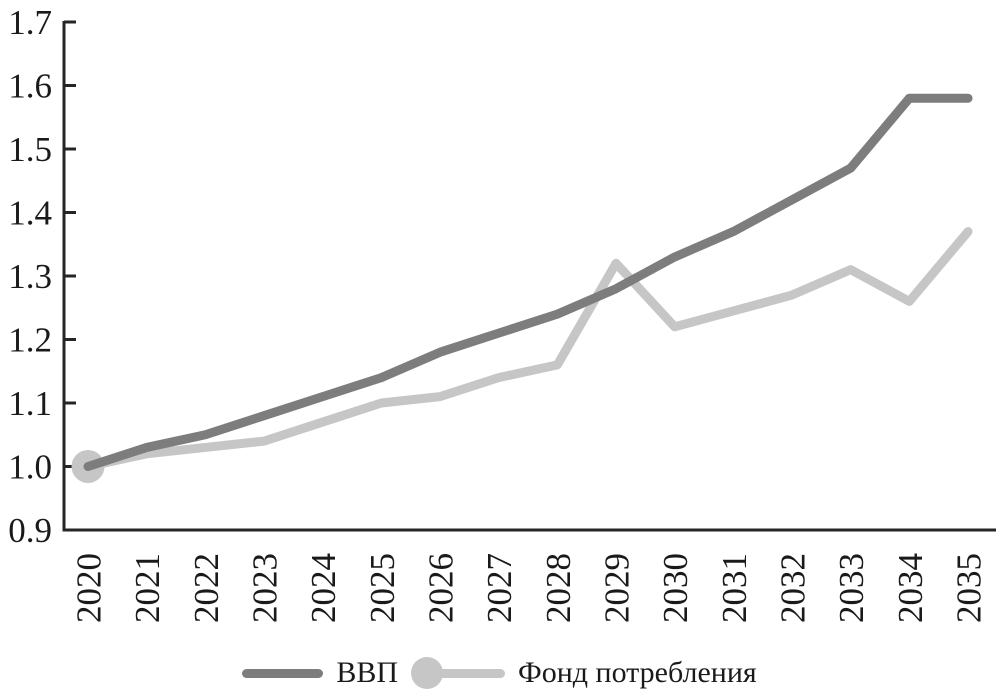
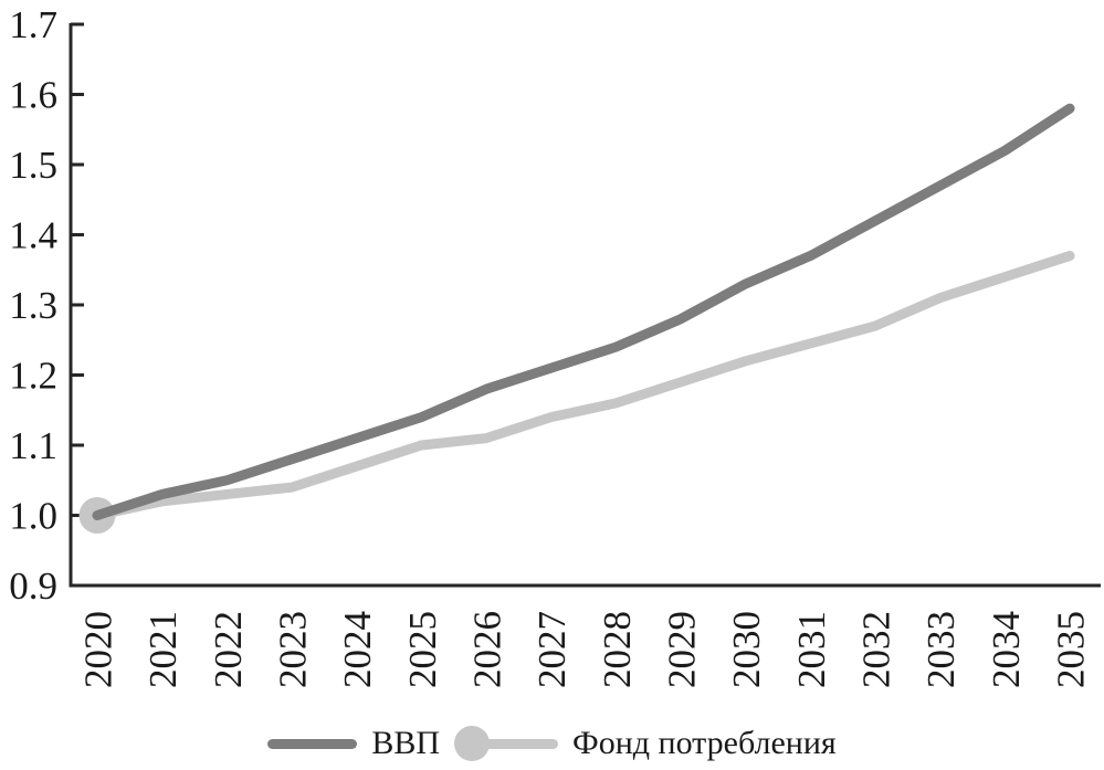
Фонд потребления/2029: 1.32 -> 1.19
ВВП/2034: 1.58 -> 1.52
Фонд потребления/2034: 1.26 -> 1.34
